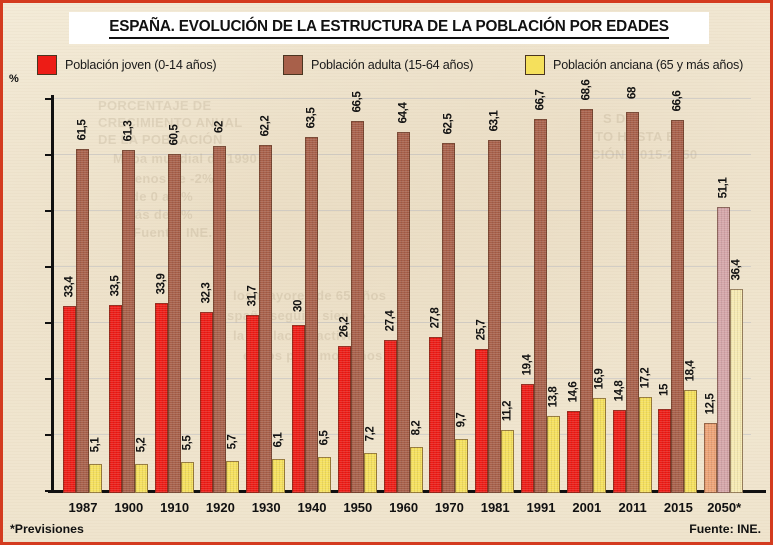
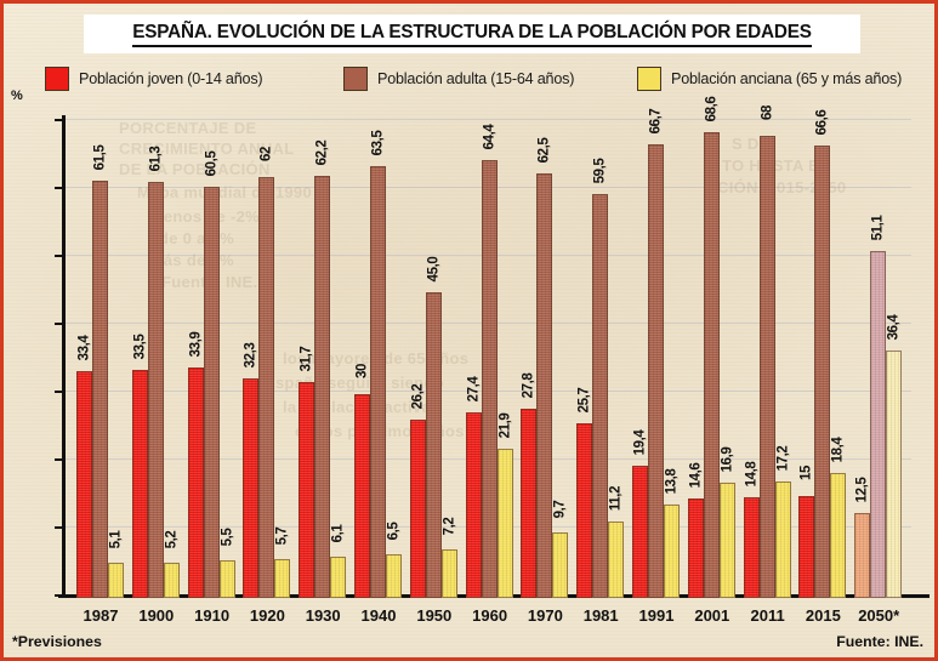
Población adulta (15-64 años)/1950: 66,5 -> 45,0
Población anciana (65 y más años)/1960: 8,2 -> 21,9
Población adulta (15-64 años)/1981: 63,1 -> 59,5
